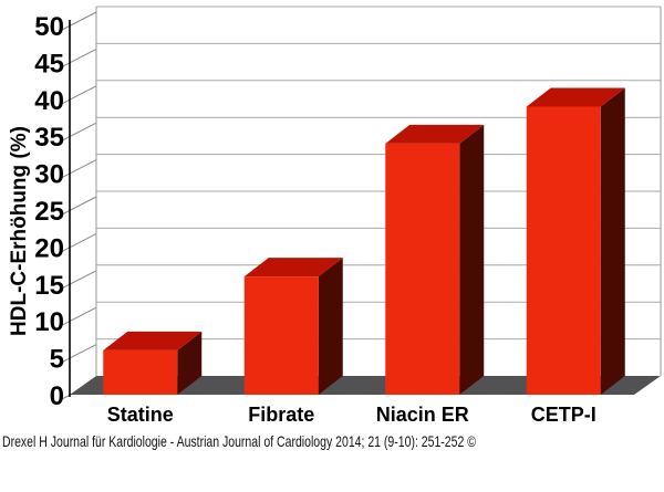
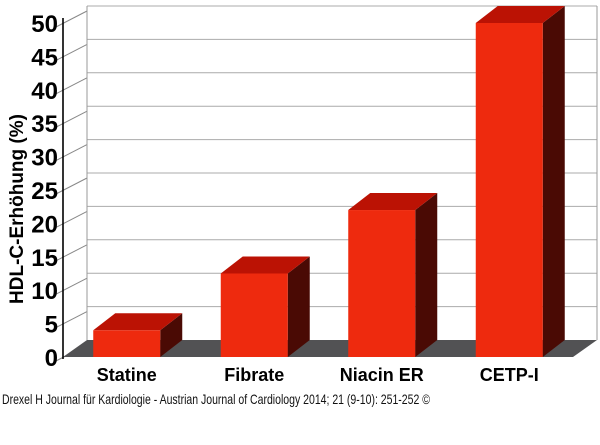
Statine: 6 -> 4
Fibrate: 16 -> 12
Niacin ER: 34 -> 22
CETP-I: 39 -> 50
